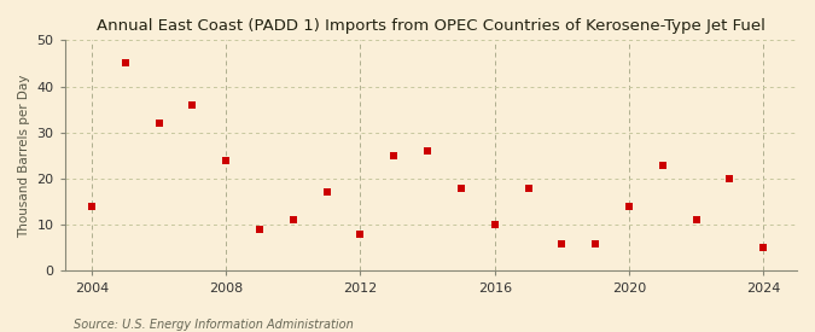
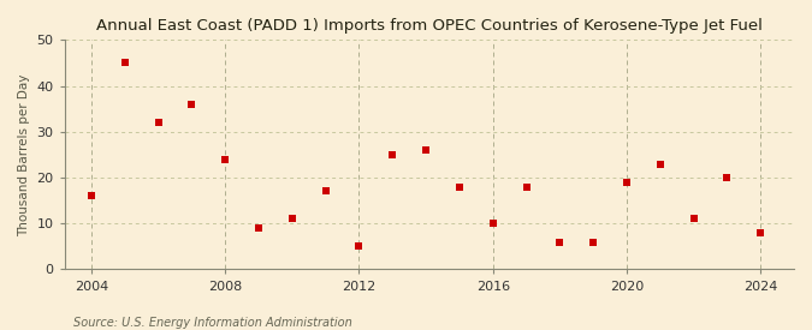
2004: 14 -> 16
2012: 8 -> 5
2020: 14 -> 19
2024: 5 -> 8
